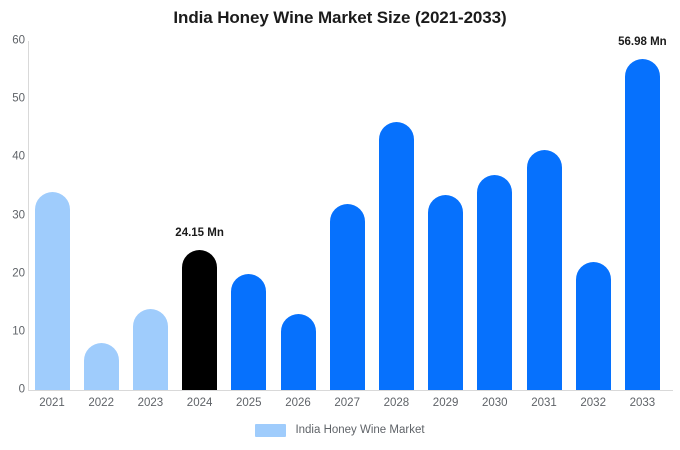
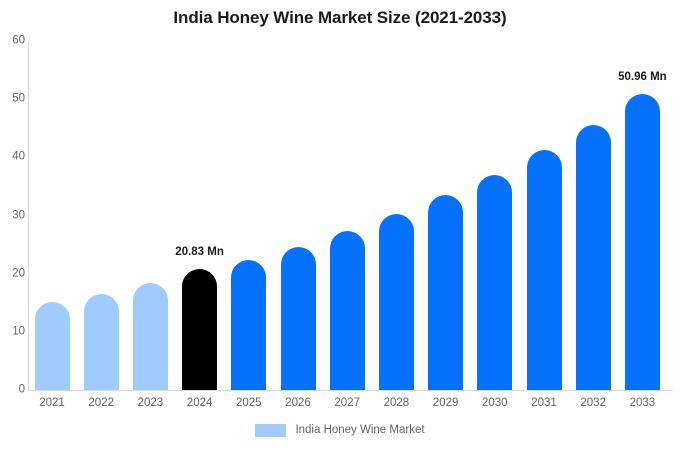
2021: 34 -> 15
2022: 8 -> 16
2023: 14 -> 18
2024: 24.15 -> 20.83
2025: 20 -> 22
2026: 13 -> 25
2027: 32 -> 27
2028: 46 -> 30
2032: 22 -> 46
2033: 56.98 -> 50.96
